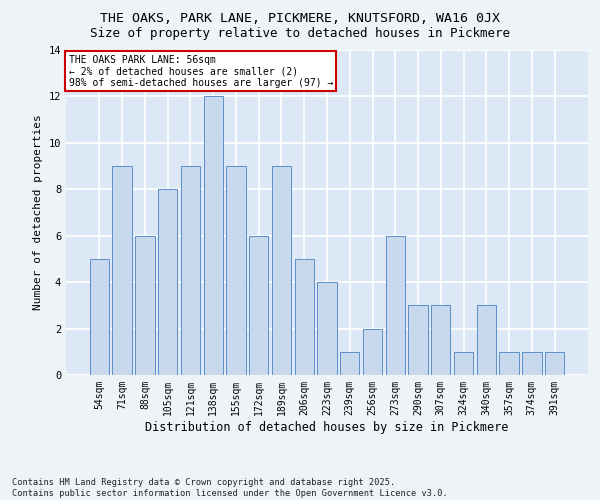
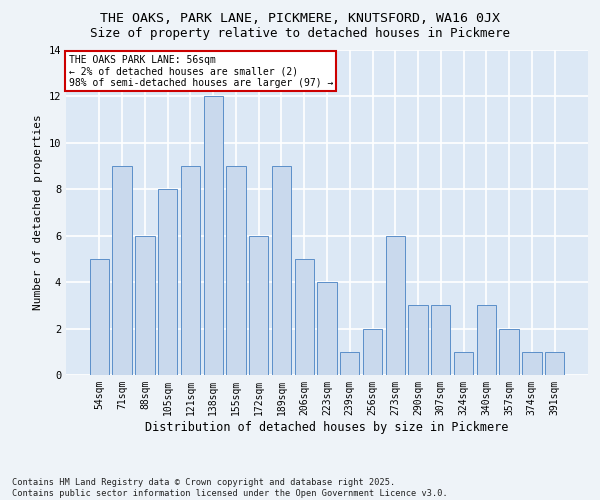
357sqm: 1 -> 2
